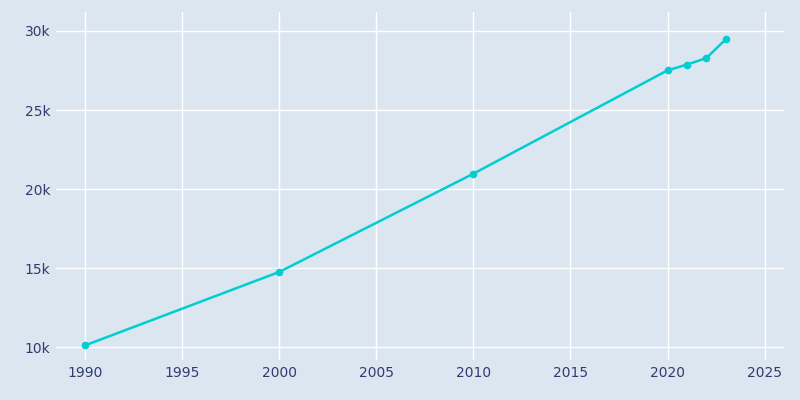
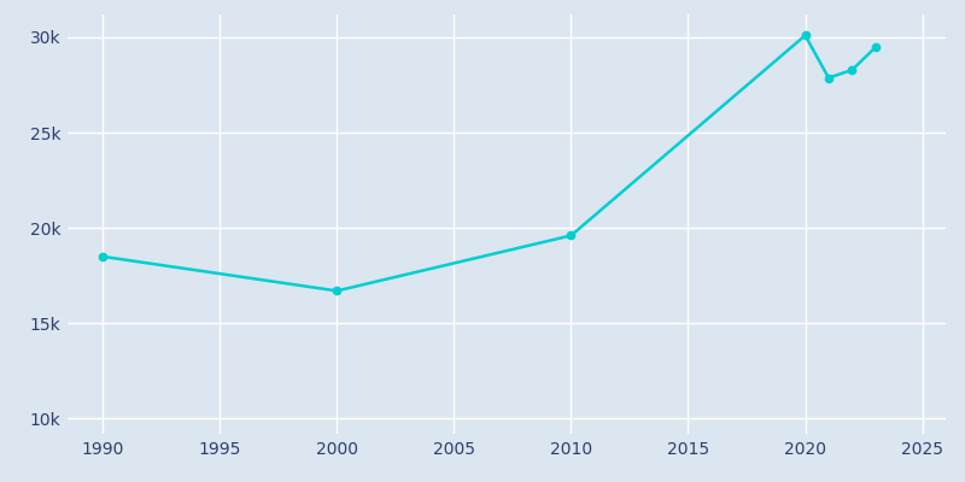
1990: 10.1k -> 18.5k
2000: 14.8k -> 16.7k
2010: 21.0k -> 19.6k
2020: 27.5k -> 30.1k
